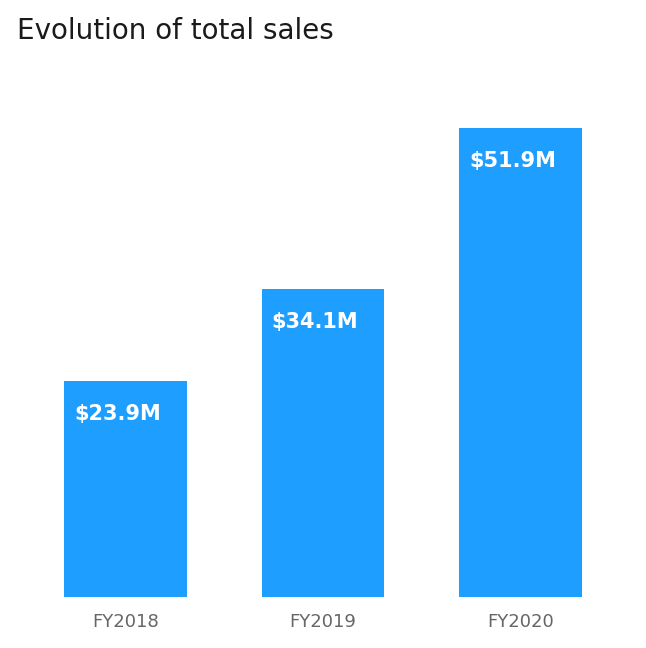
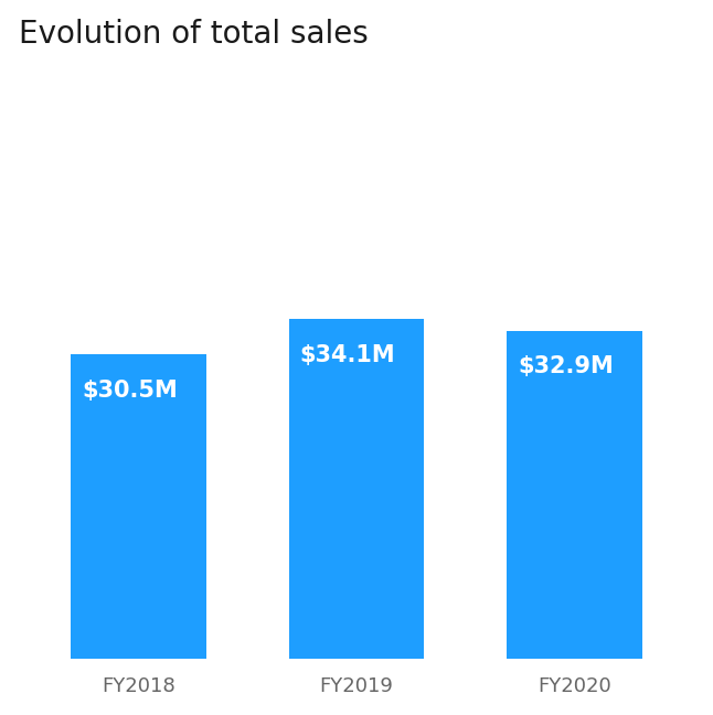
FY2018: $23.9M -> $30.5M
FY2020: $51.9M -> $32.9M
